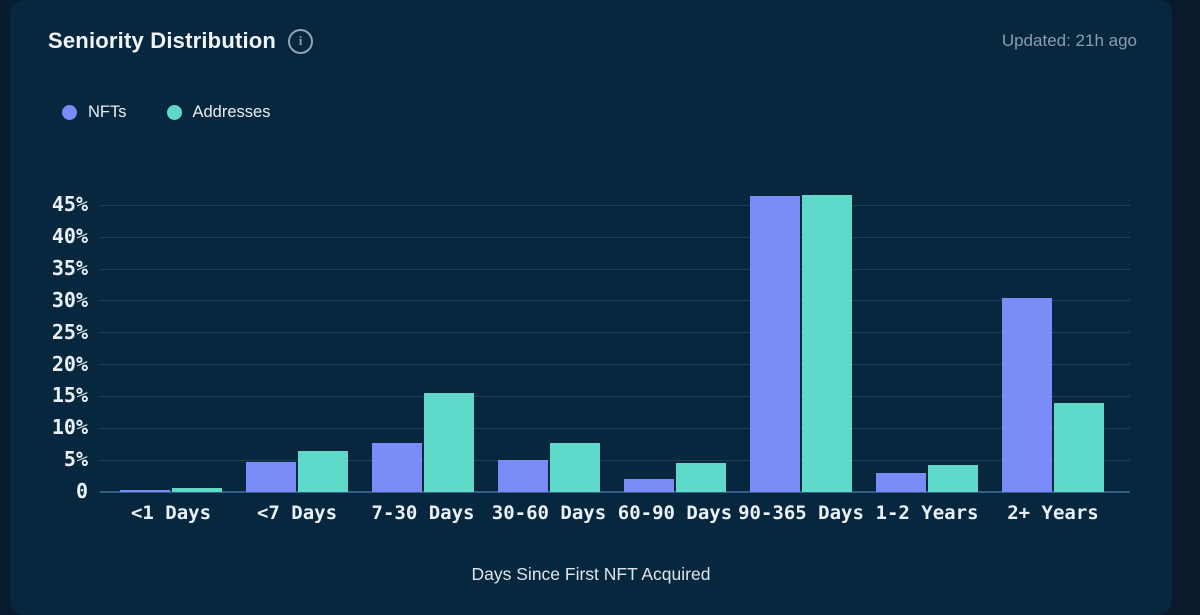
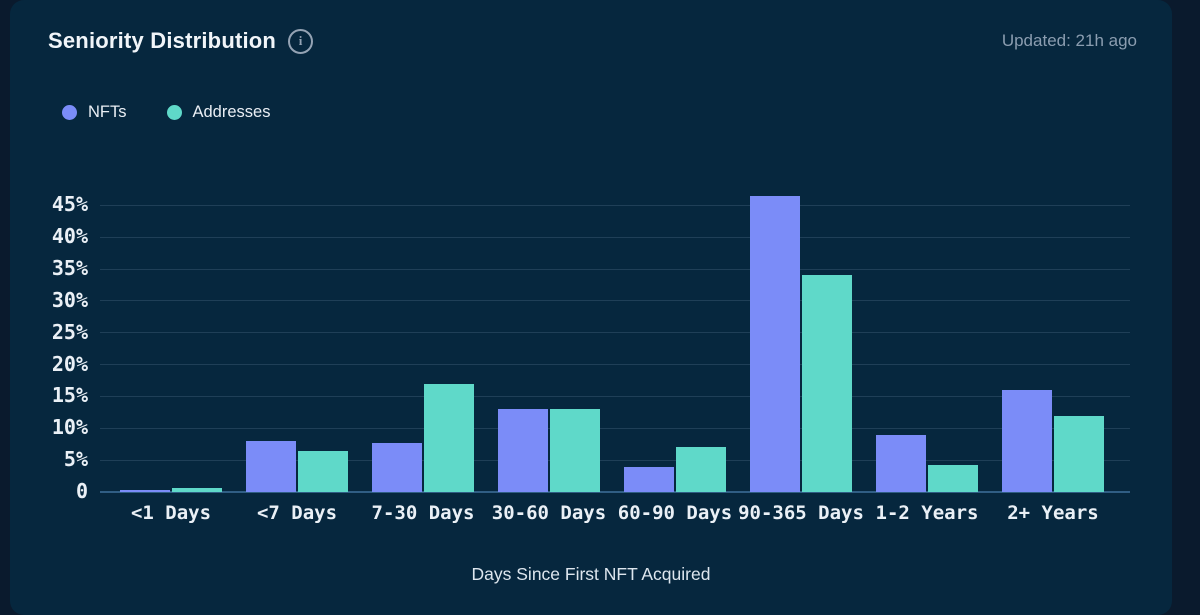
NFTs/<7 Days: 5% -> 8%
Addresses/7-30 Days: 16% -> 17%
NFTs/30-60 Days: 5% -> 13%
Addresses/30-60 Days: 8% -> 13%
NFTs/60-90 Days: 2% -> 4%
Addresses/60-90 Days: 4% -> 7%
Addresses/90-365 Days: 47% -> 34%
NFTs/1-2 Years: 3% -> 9%
NFTs/2+ Years: 30% -> 16%
Addresses/2+ Years: 14% -> 12%
